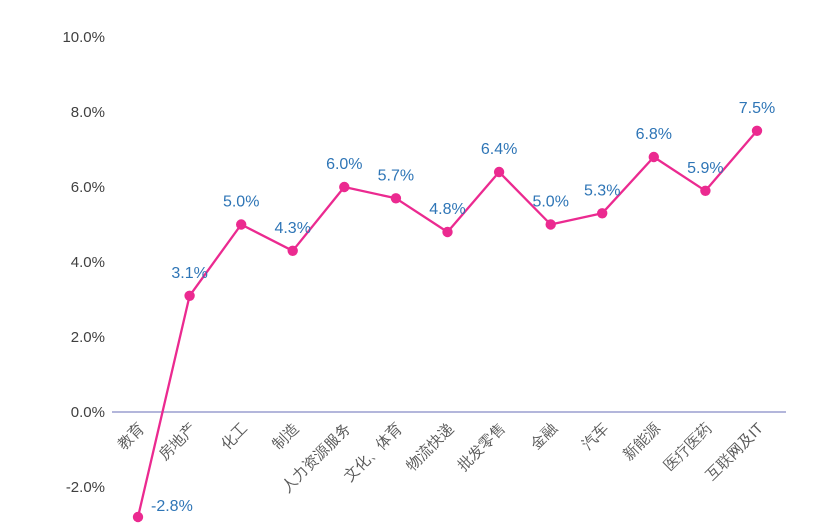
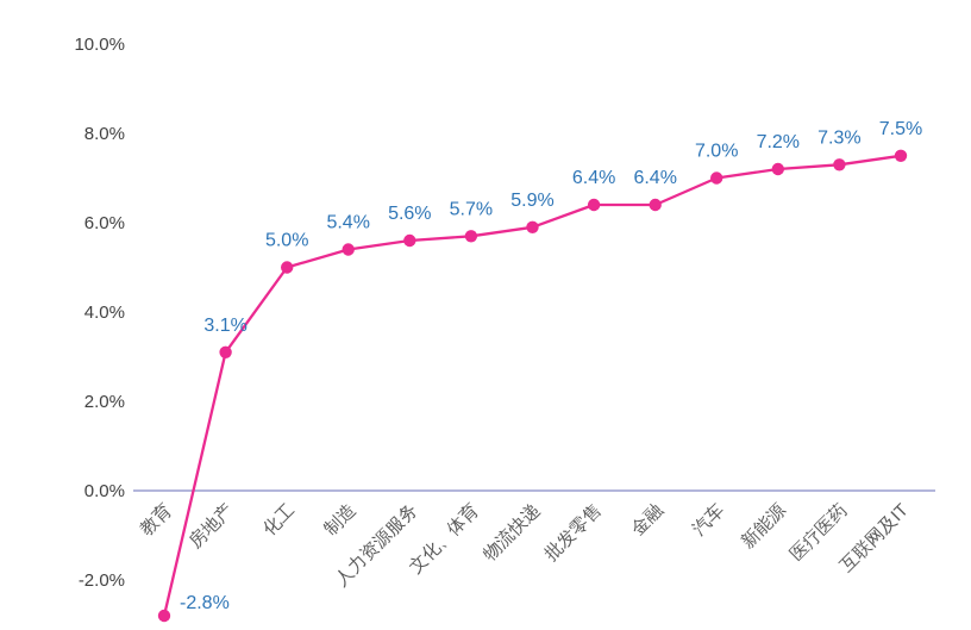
制造: 4.3% -> 5.4%
人力资源服务: 6.0% -> 5.6%
物流快递: 4.8% -> 5.9%
金融: 5.0% -> 6.4%
汽车: 5.3% -> 7.0%
新能源: 6.8% -> 7.2%
医疗医药: 5.9% -> 7.3%
